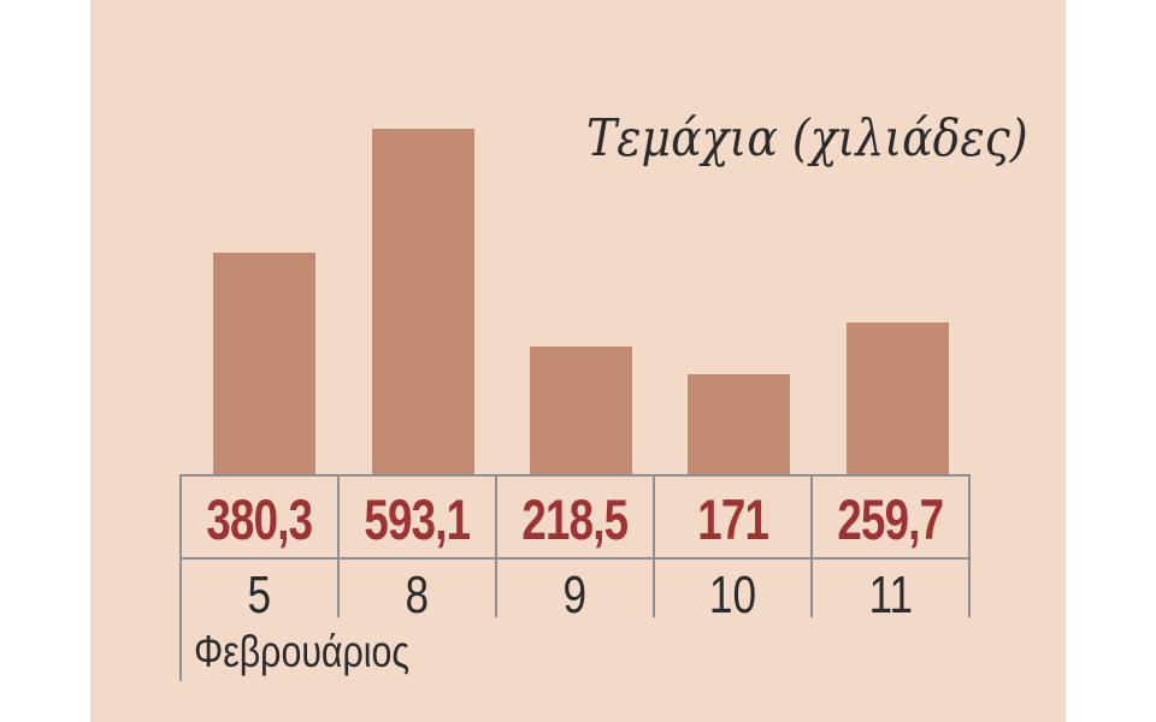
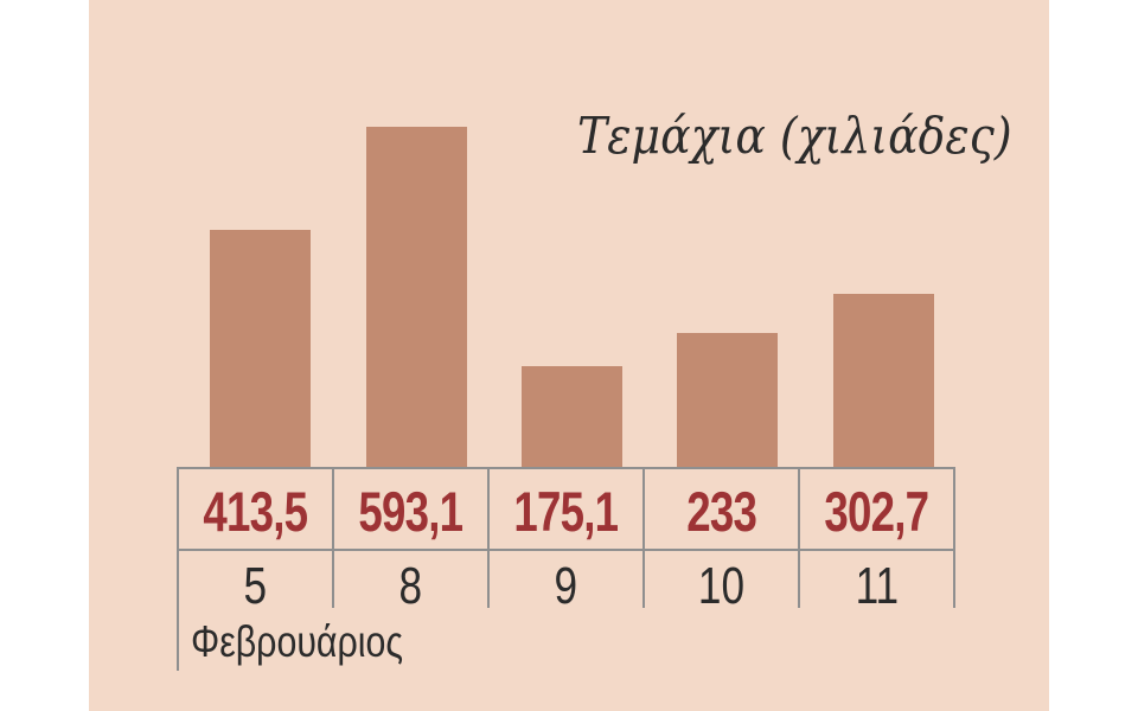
5: 380,3 -> 413,5
9: 218,5 -> 175,1
10: 171 -> 233
11: 259,7 -> 302,7
